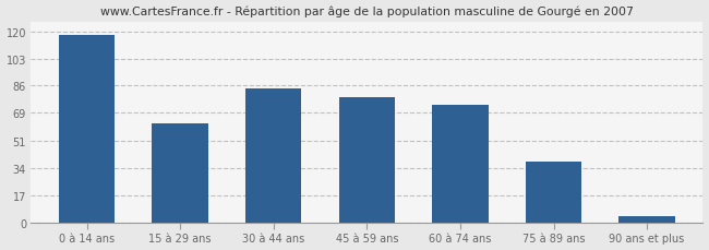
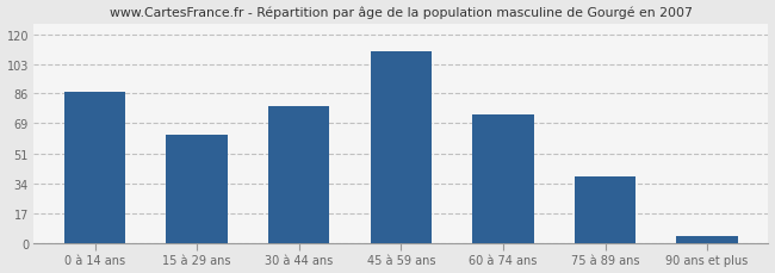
0 à 14 ans: 118 -> 87
30 à 44 ans: 84 -> 79
45 à 59 ans: 79 -> 110
